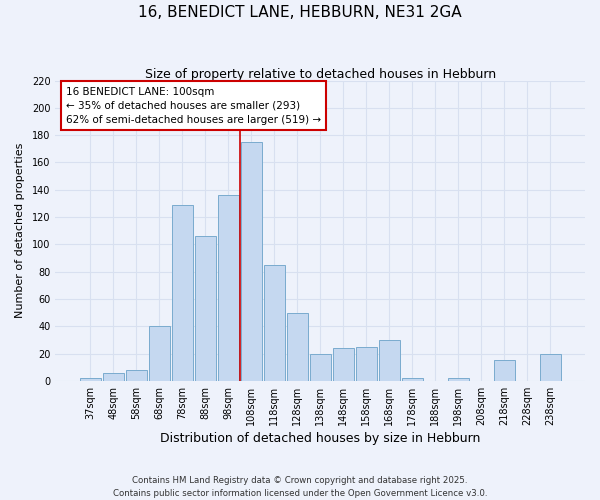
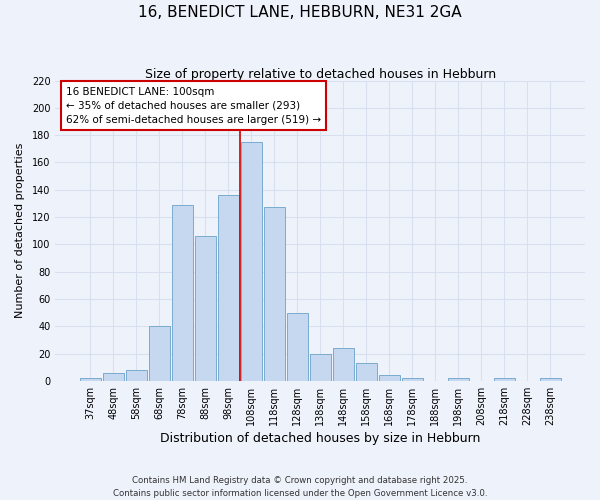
118sqm: 85 -> 127
158sqm: 25 -> 13
168sqm: 30 -> 4
218sqm: 15 -> 2
238sqm: 20 -> 2
